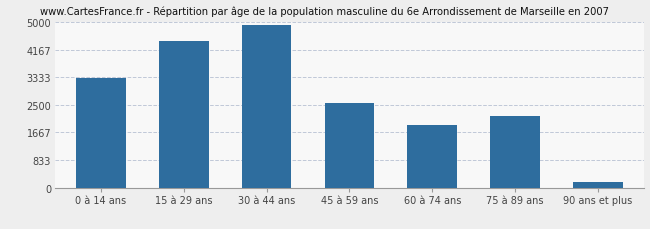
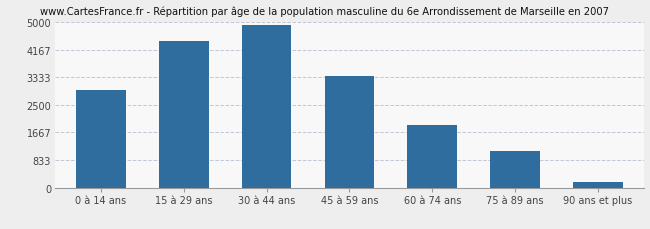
0 à 14 ans: 3300 -> 2950
45 à 59 ans: 2550 -> 3370
75 à 89 ans: 2150 -> 1100
